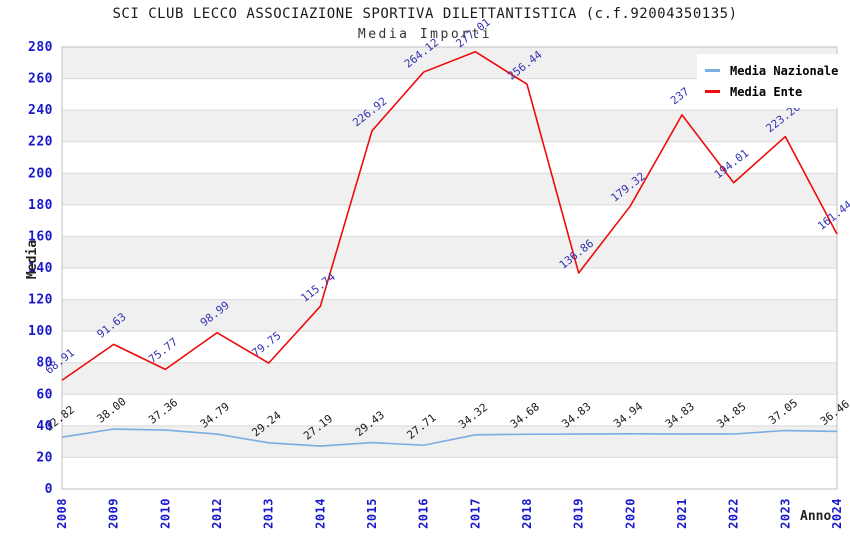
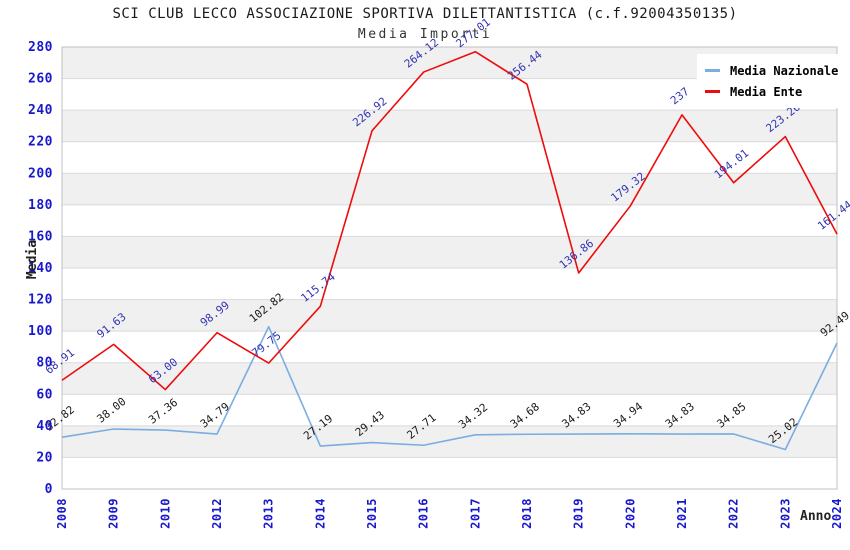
Media Ente/2010: 75.77 -> 63.00
Media Nazionale/2013: 29.24 -> 102.82
Media Nazionale/2023: 37.05 -> 25.02
Media Nazionale/2024: 36.46 -> 92.49
